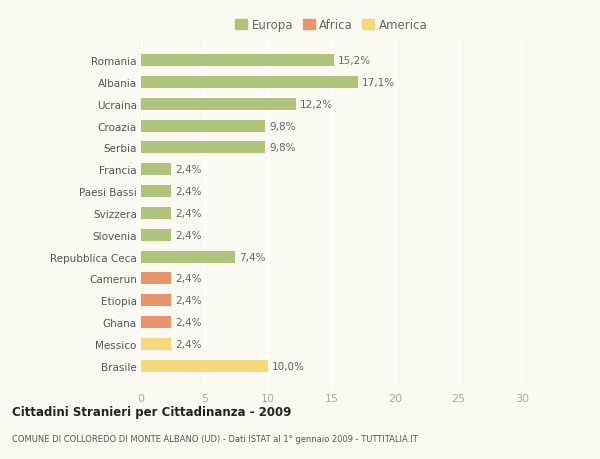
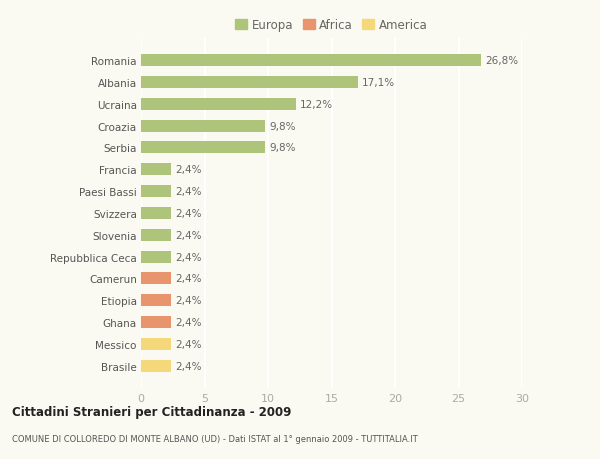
Romania: 15,2% -> 26,8%
Repubblica Ceca: 7,4% -> 2,4%
Brasile: 10,0% -> 2,4%
